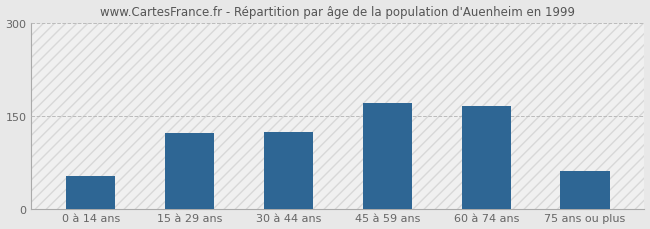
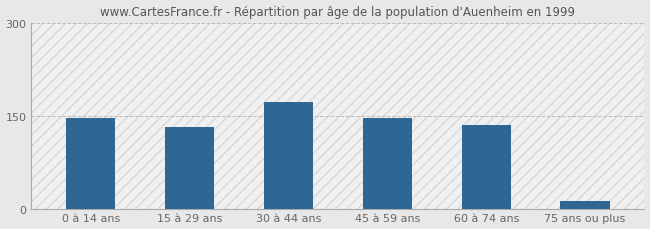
0 à 14 ans: 52 -> 147
15 à 29 ans: 122 -> 131
30 à 44 ans: 124 -> 172
45 à 59 ans: 170 -> 146
60 à 74 ans: 166 -> 135
75 ans ou plus: 60 -> 12
